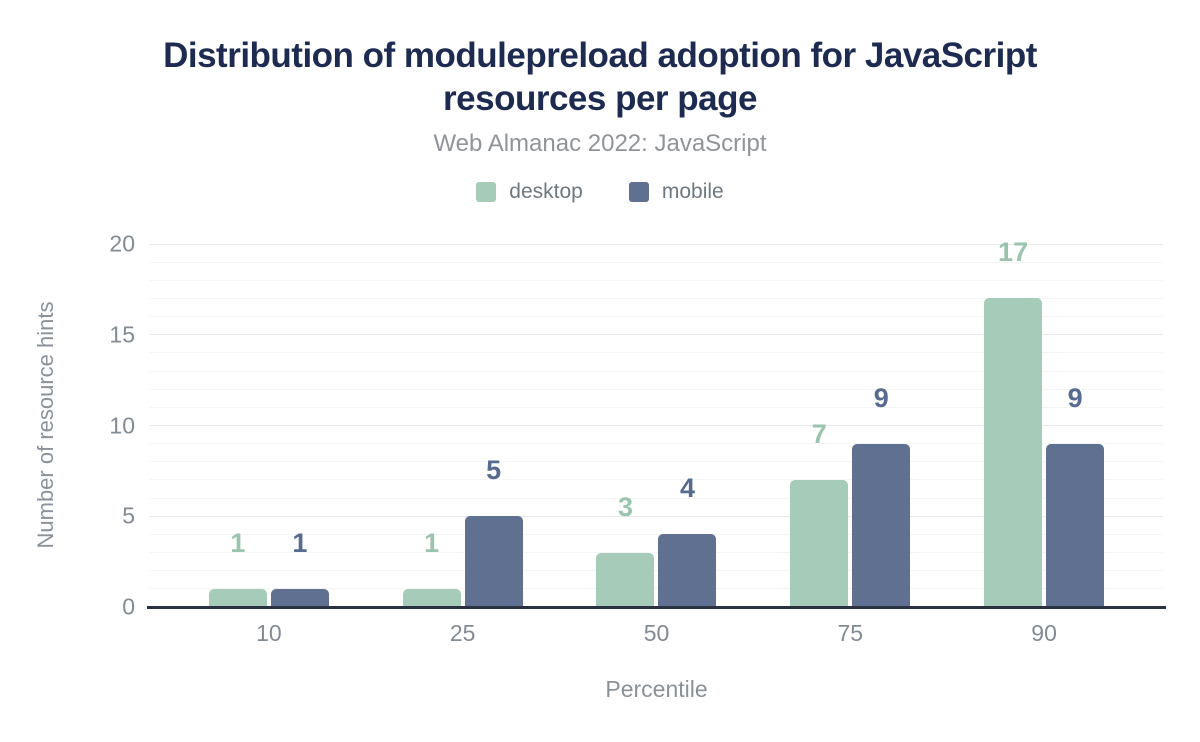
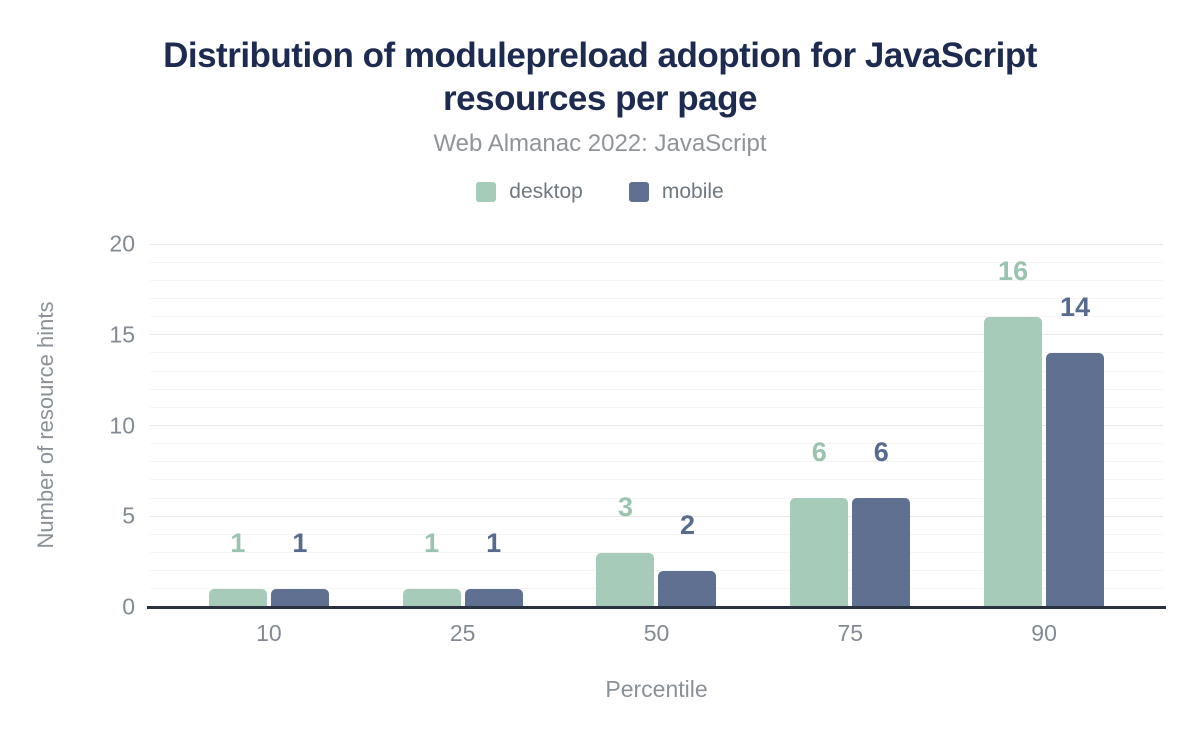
mobile/25: 5 -> 1
mobile/50: 4 -> 2
desktop/75: 7 -> 6
mobile/75: 9 -> 6
desktop/90: 17 -> 16
mobile/90: 9 -> 14
